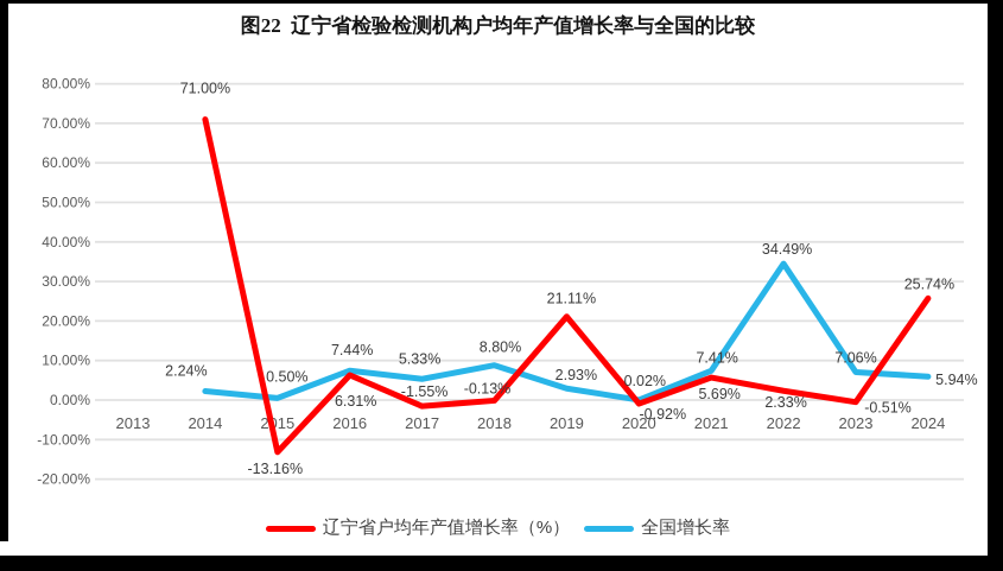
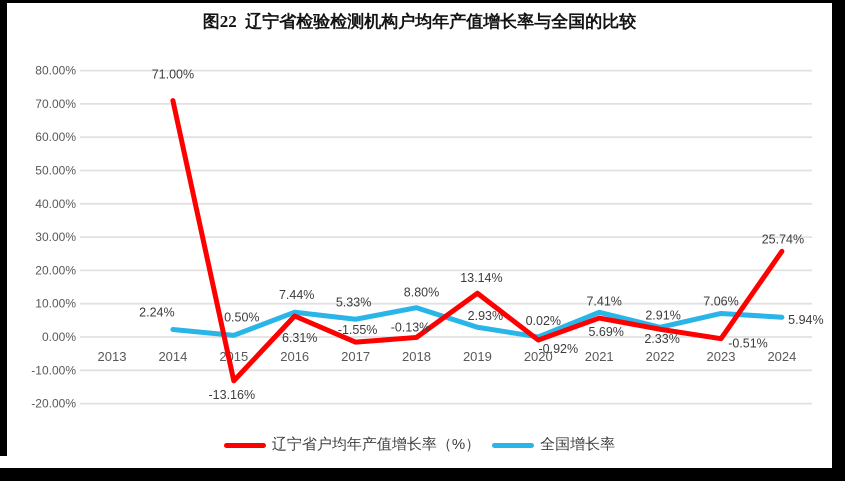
辽宁省户均年产值增长率（%）/2019: 21.11% -> 13.14%
全国增长率/2022: 34.49% -> 2.91%
